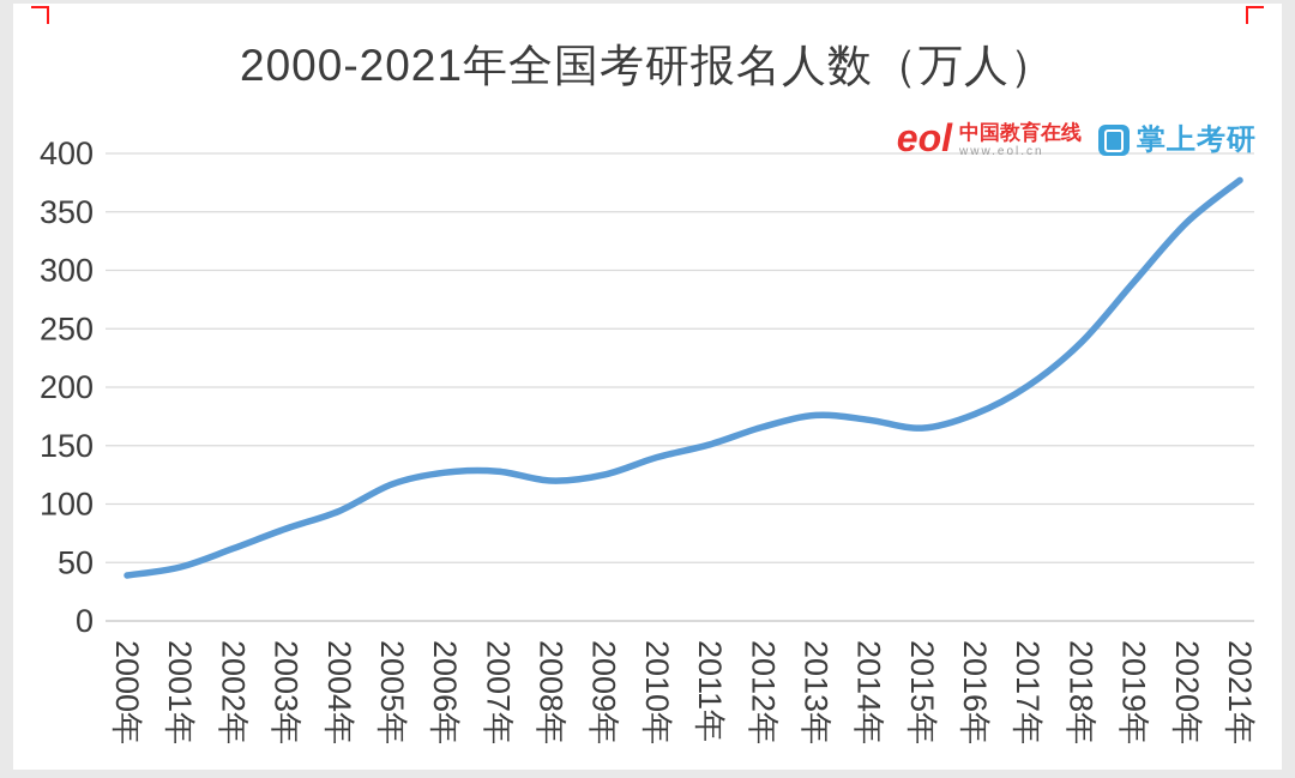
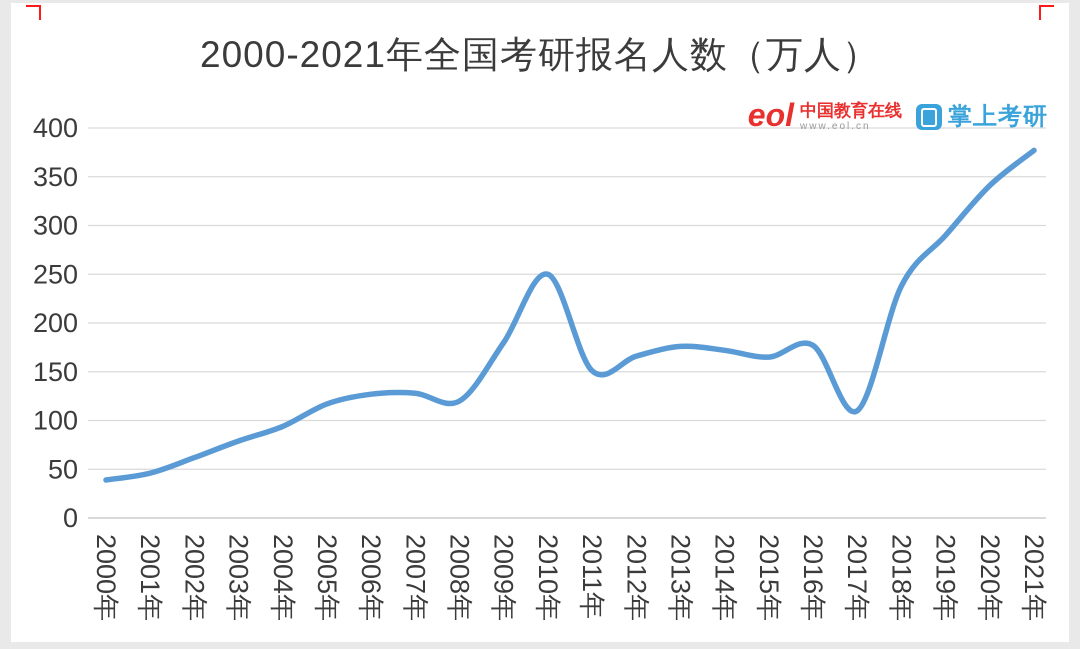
2009年: 120 -> 180
2010年: 140 -> 250
2017年: 200 -> 110
